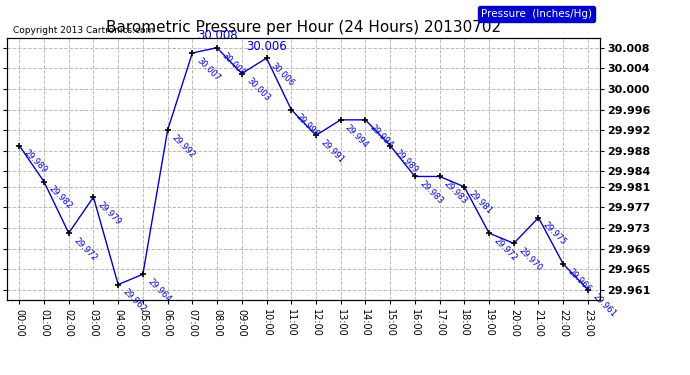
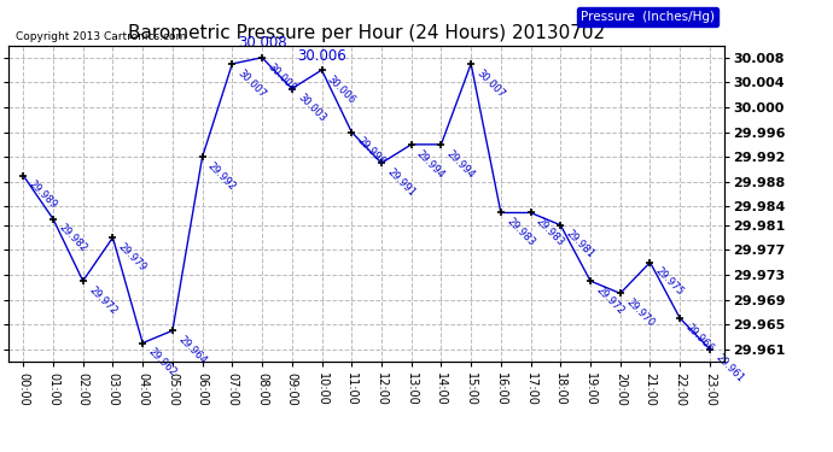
15:00: 29.989 -> 30.007
